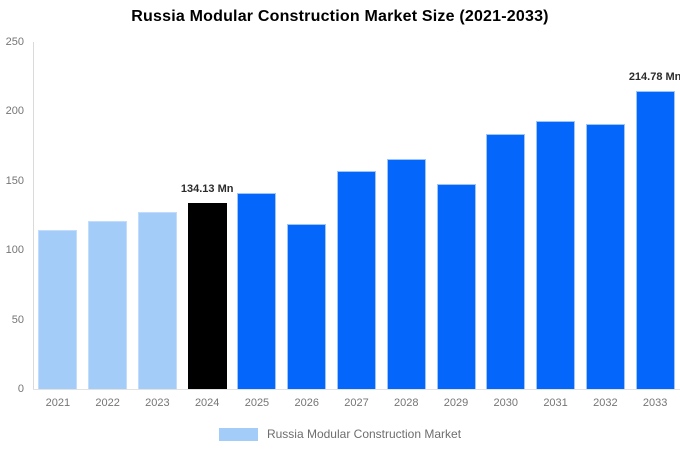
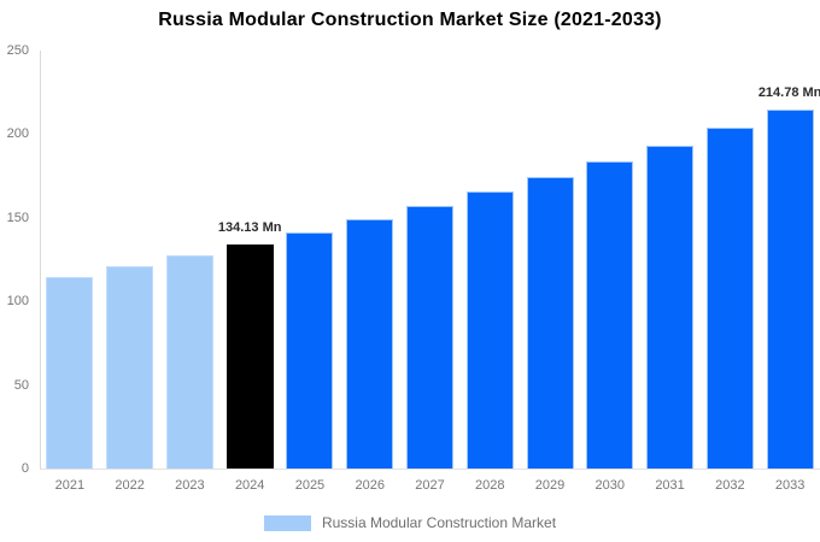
2026: 119 -> 149
2029: 148 -> 174
2032: 191 -> 204
